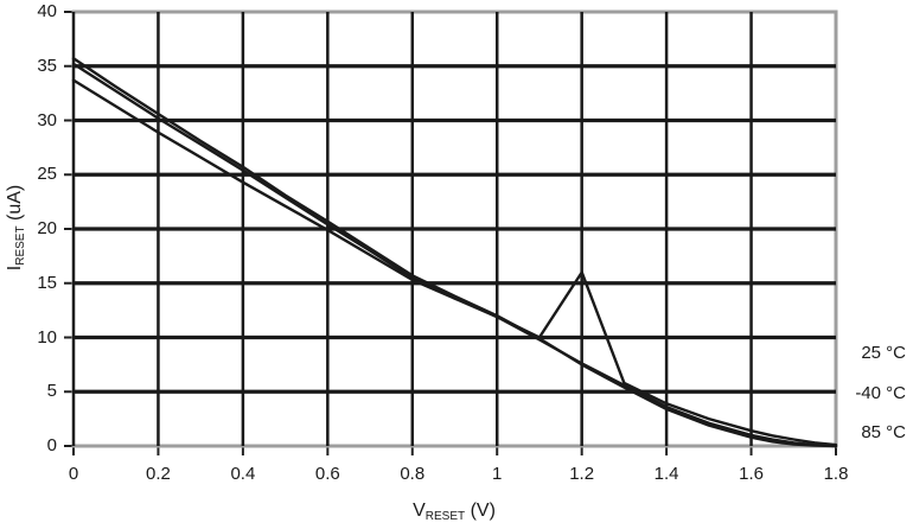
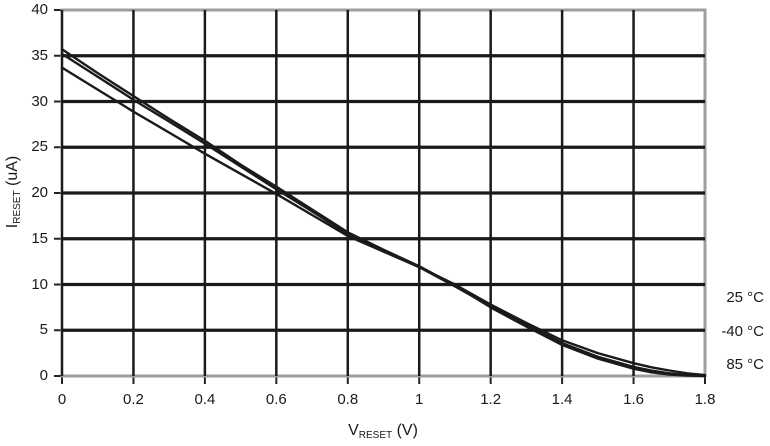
85 °C/1.2: 16 -> 8
